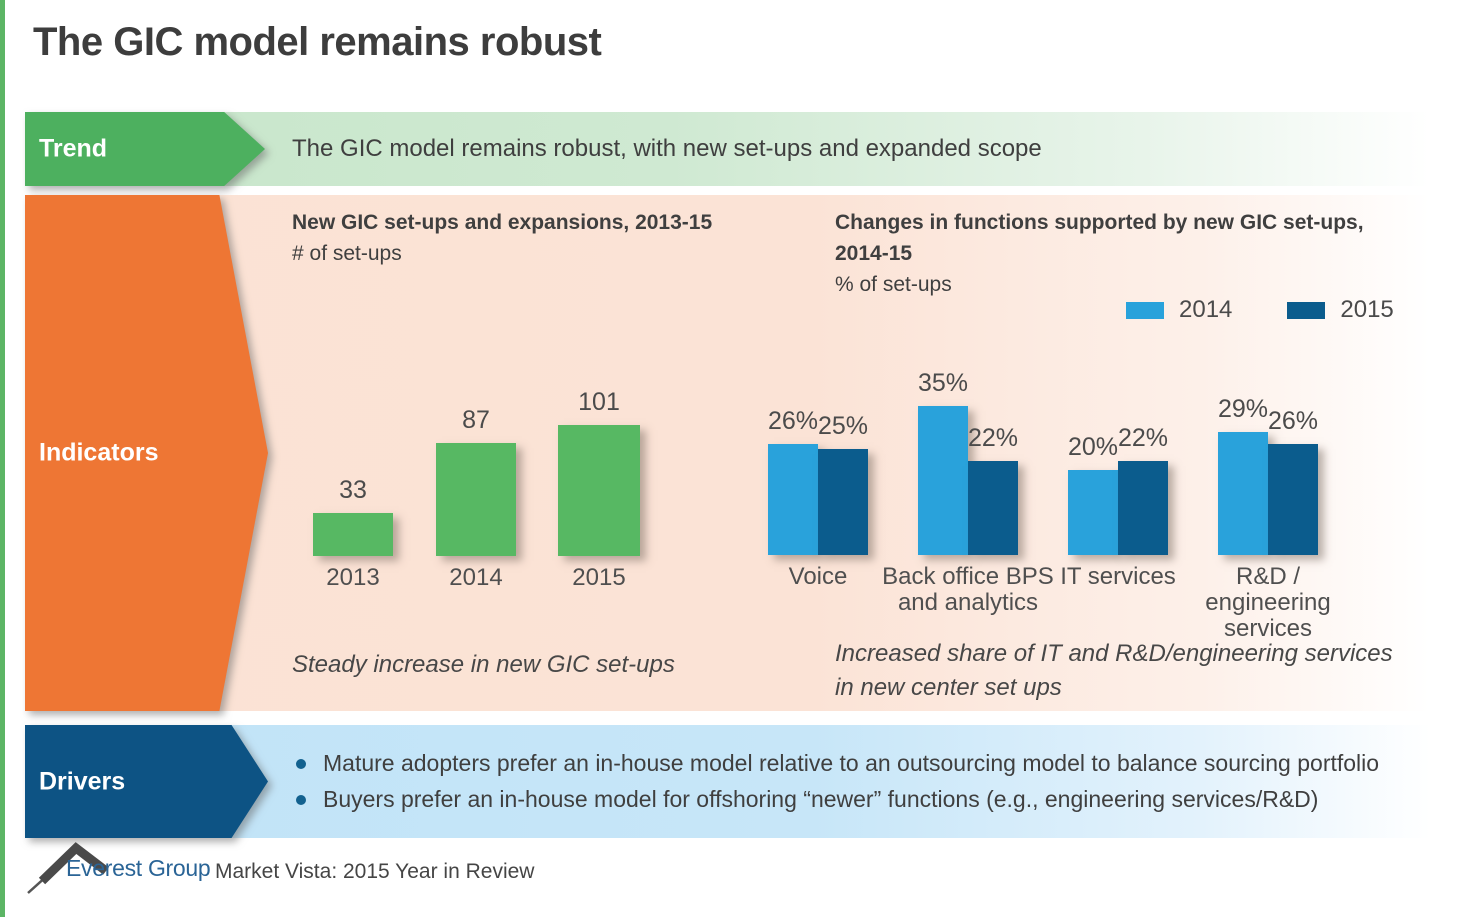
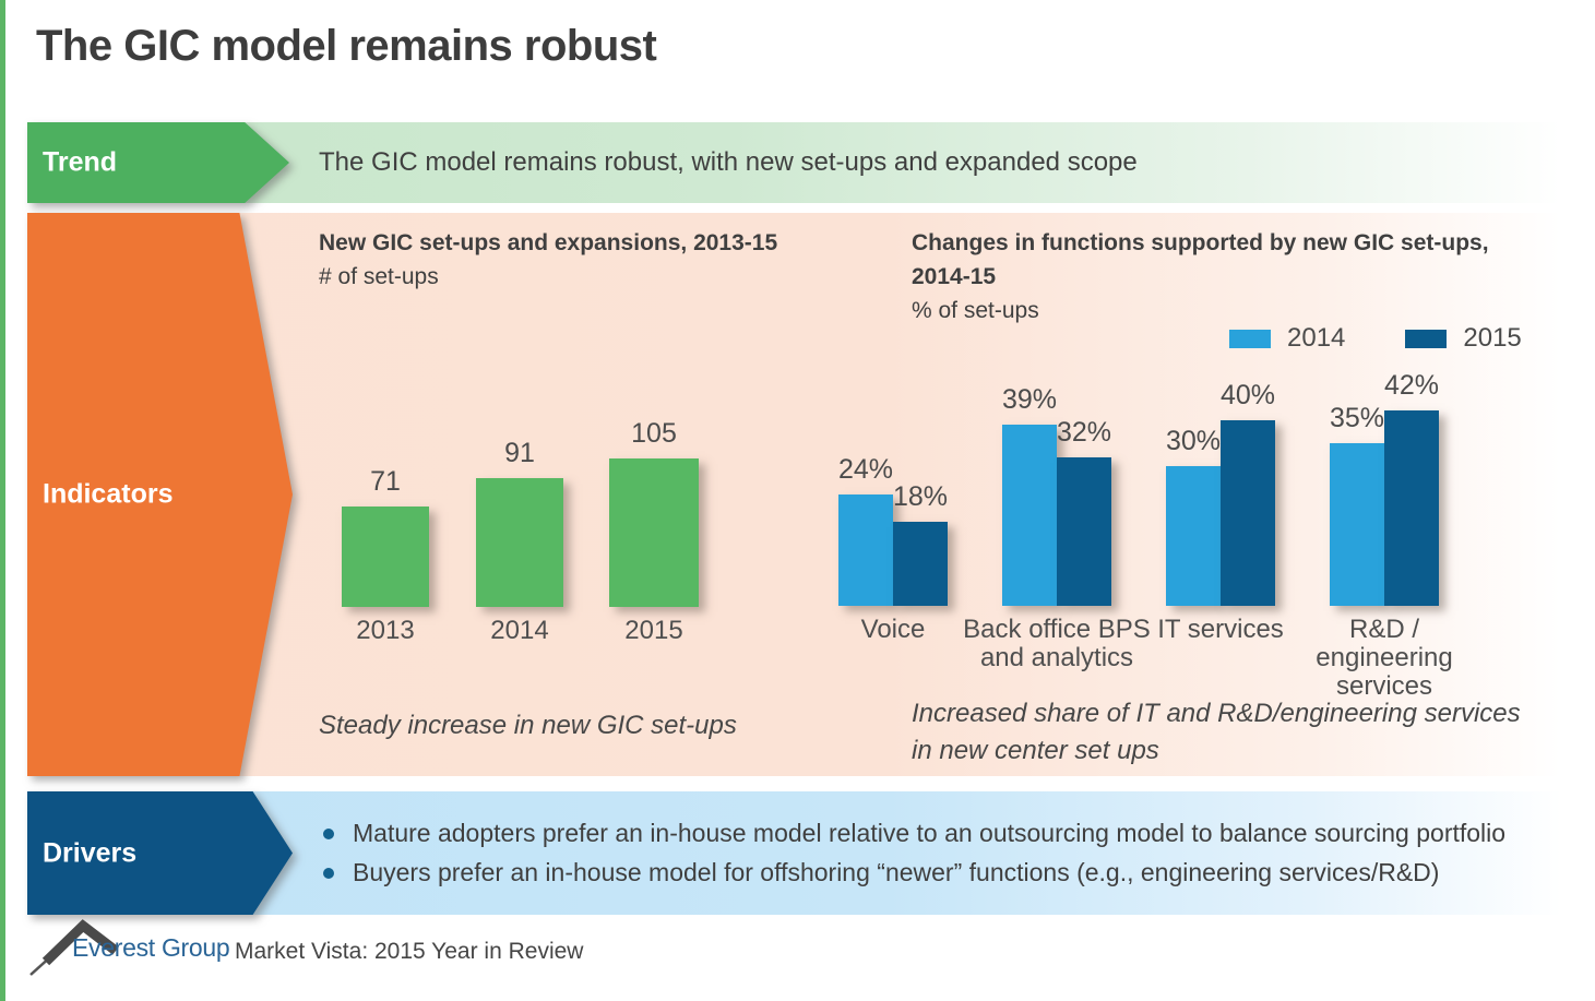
New GIC set-ups and expansions, 2013-15/2013: 33 -> 71
New GIC set-ups and expansions, 2013-15/2014: 87 -> 91
New GIC set-ups and expansions, 2013-15/2015: 101 -> 105
Changes in functions supported by new GIC set-ups, 2014-15/2014/Voice: 26% -> 24%
Changes in functions supported by new GIC set-ups, 2014-15/2015/Voice: 25% -> 18%
Changes in functions supported by new GIC set-ups, 2014-15/2014/Back office BPS and analytics: 35% -> 39%
Changes in functions supported by new GIC set-ups, 2014-15/2015/Back office BPS and analytics: 22% -> 32%
Changes in functions supported by new GIC set-ups, 2014-15/2014/IT services: 20% -> 30%
Changes in functions supported by new GIC set-ups, 2014-15/2015/IT services: 22% -> 40%
Changes in functions supported by new GIC set-ups, 2014-15/2014/R&D / engineering services: 29% -> 35%
Changes in functions supported by new GIC set-ups, 2014-15/2015/R&D / engineering services: 26% -> 42%
